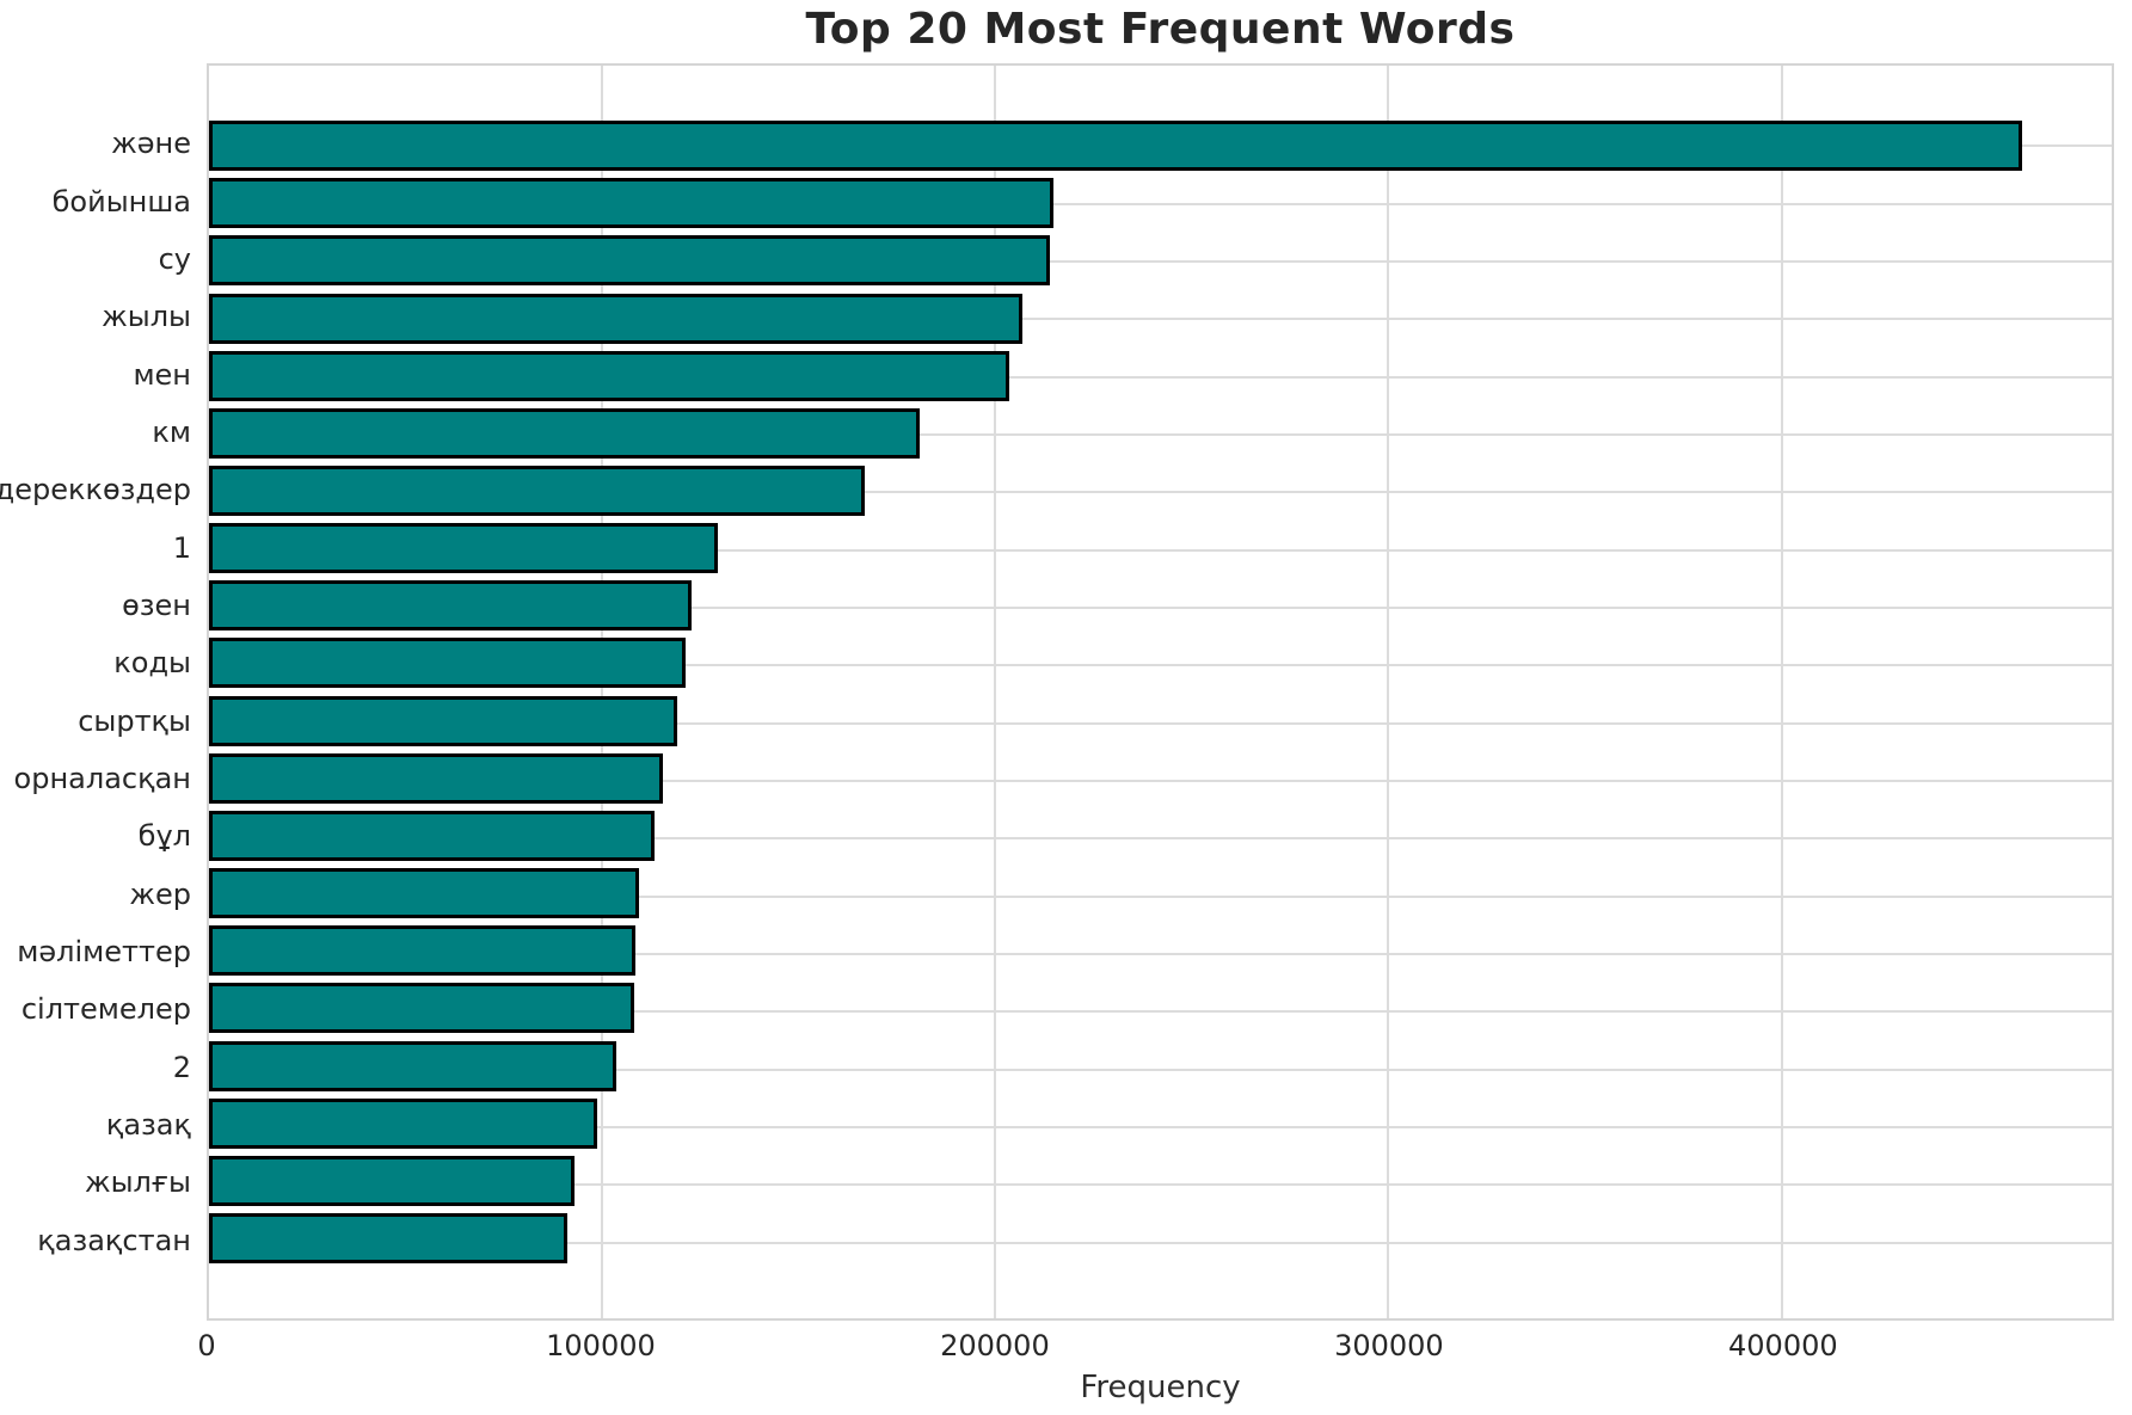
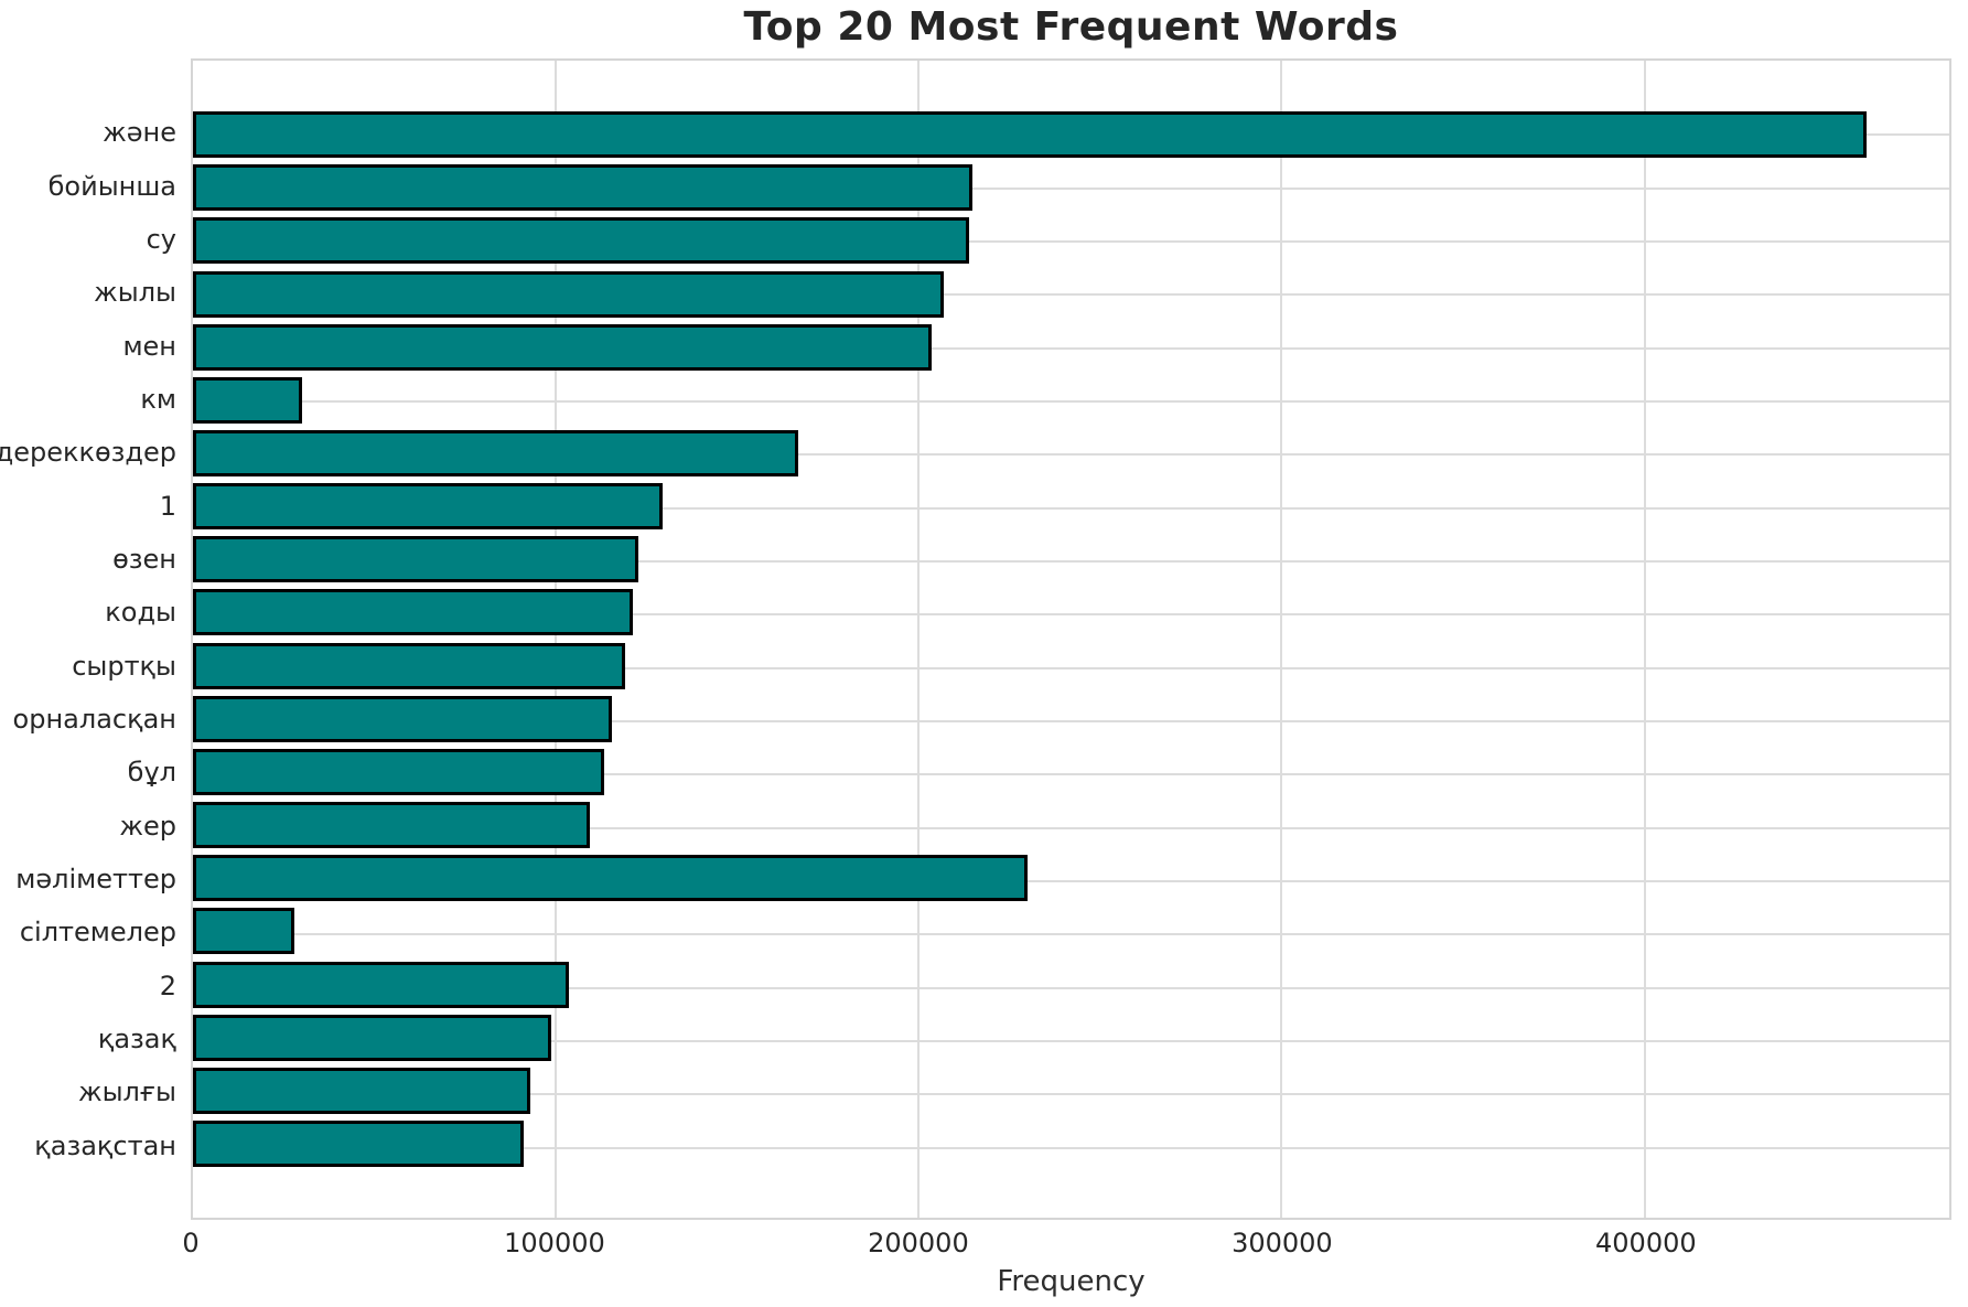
км: 181000 -> 30000
мәліметтер: 109000 -> 230000
сілтемелер: 108000 -> 28000
